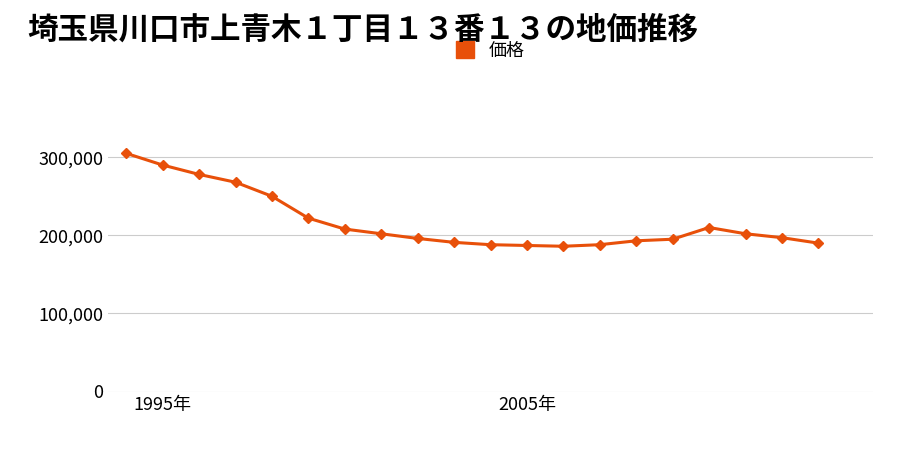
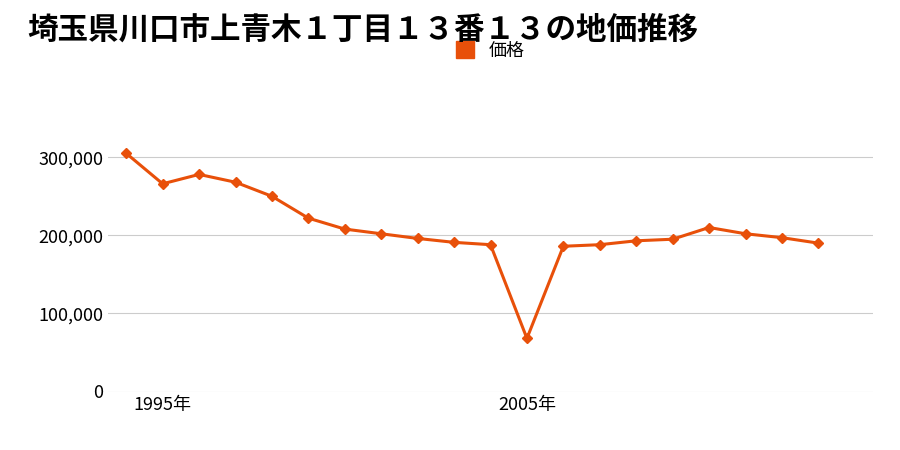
1995年: 290,000 -> 266,000
2005年: 187,000 -> 68,000
